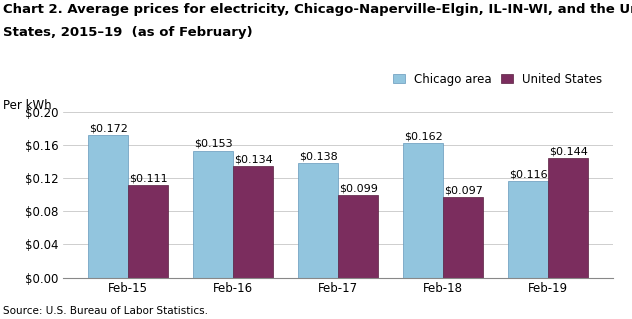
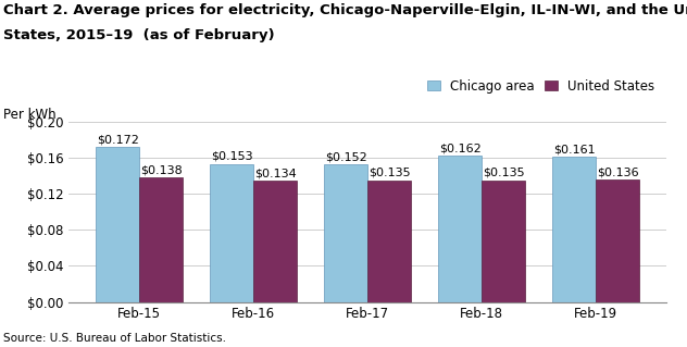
United States/Feb-15: $0.111 -> $0.138
Chicago area/Feb-17: $0.138 -> $0.152
United States/Feb-17: $0.099 -> $0.135
United States/Feb-18: $0.097 -> $0.135
Chicago area/Feb-19: $0.116 -> $0.161
United States/Feb-19: $0.144 -> $0.136
